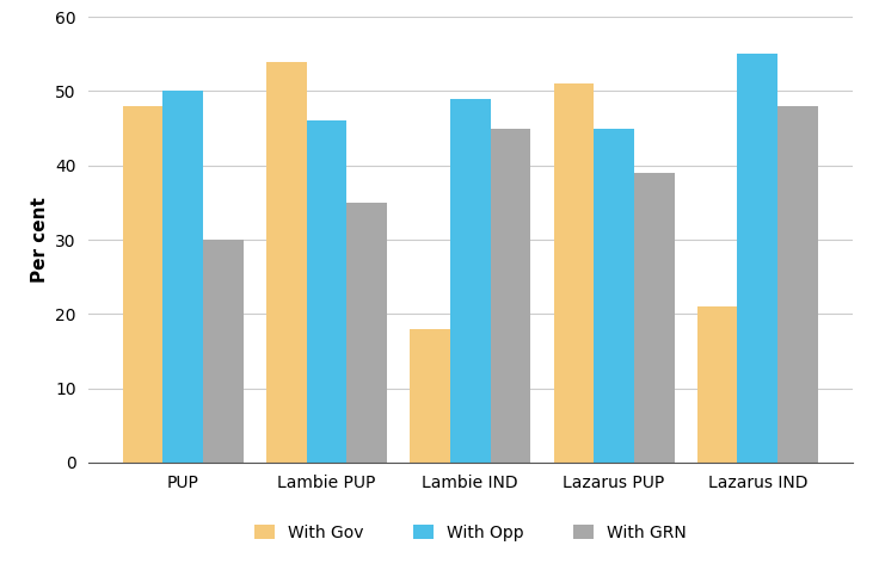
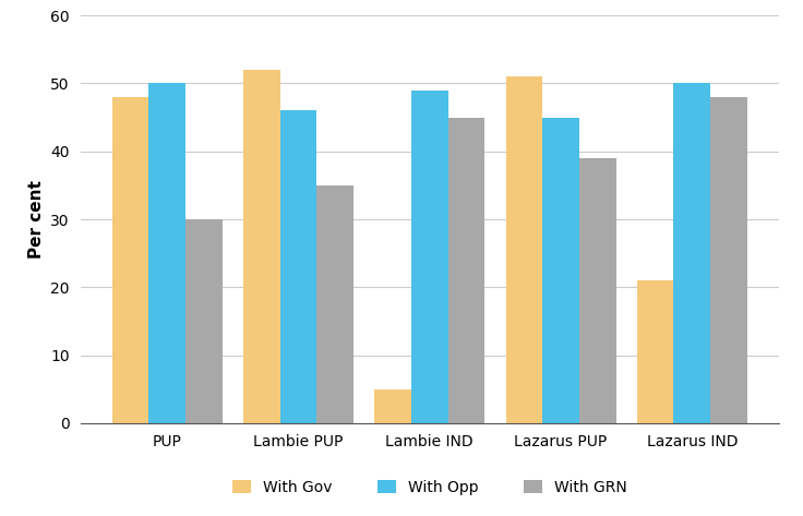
With Gov/Lambie PUP: 54 -> 52
With Gov/Lambie IND: 18 -> 5
With Opp/Lazarus IND: 55 -> 50
